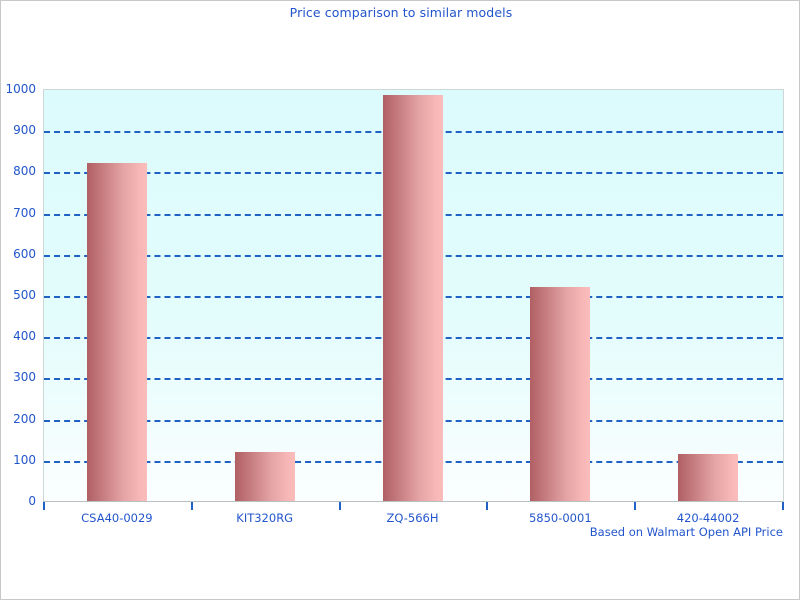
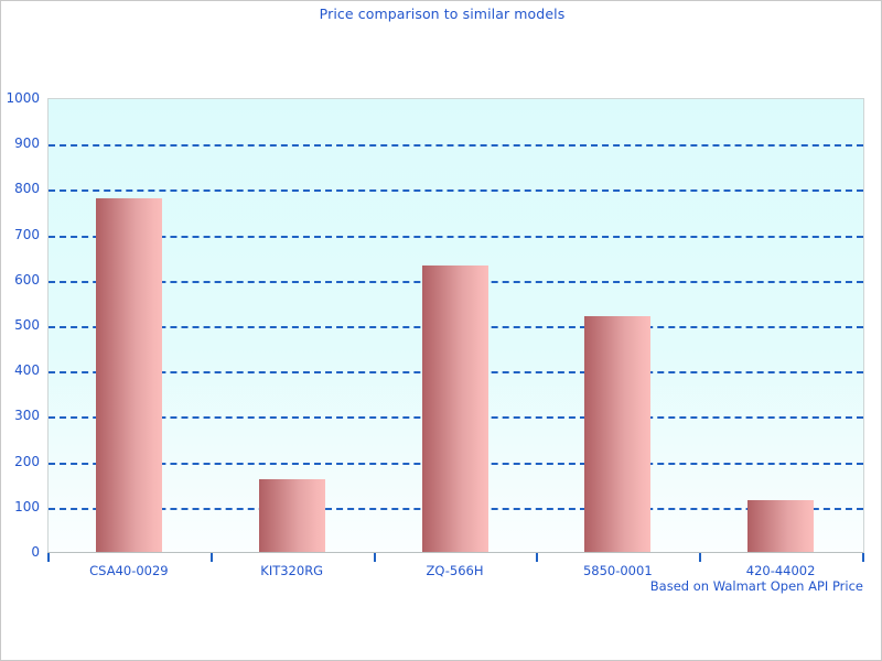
CSA40-0029: 820 -> 780
KIT320RG: 120 -> 160
ZQ-566H: 980 -> 630
